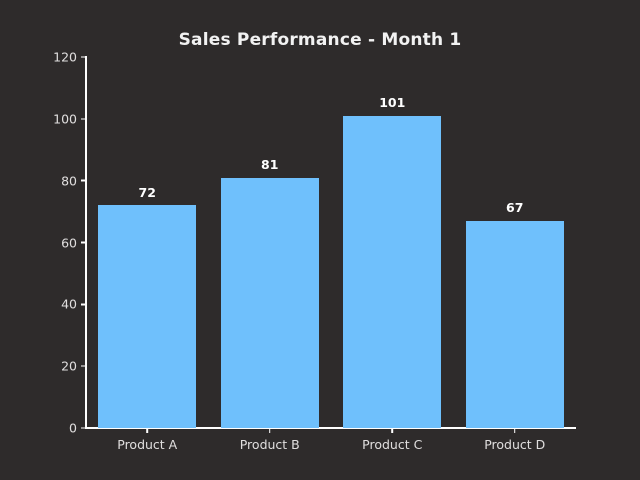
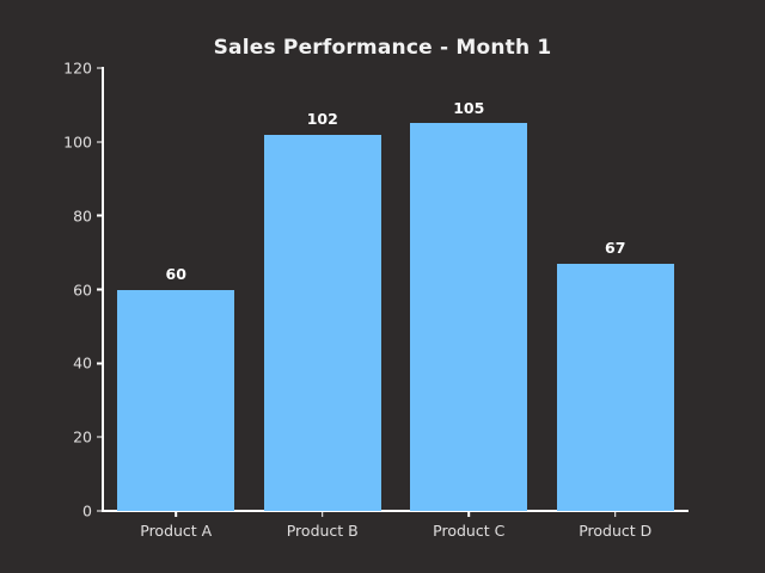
Product A: 72 -> 60
Product B: 81 -> 102
Product C: 101 -> 105
